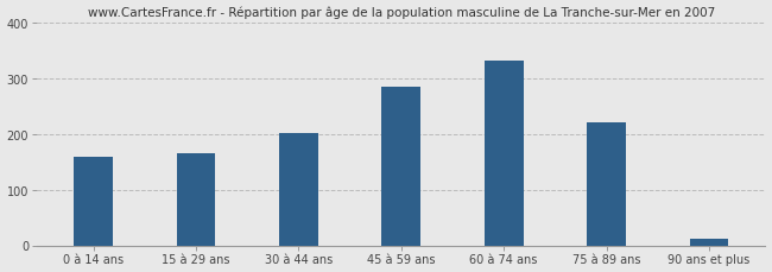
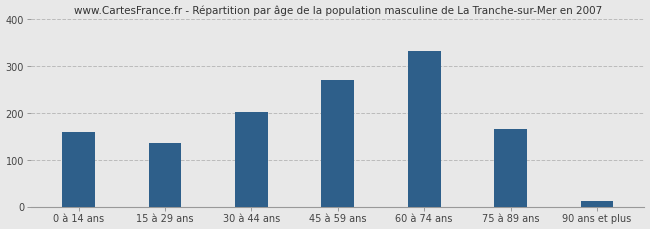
15 à 29 ans: 165 -> 136
45 à 59 ans: 285 -> 270
75 à 89 ans: 220 -> 165
